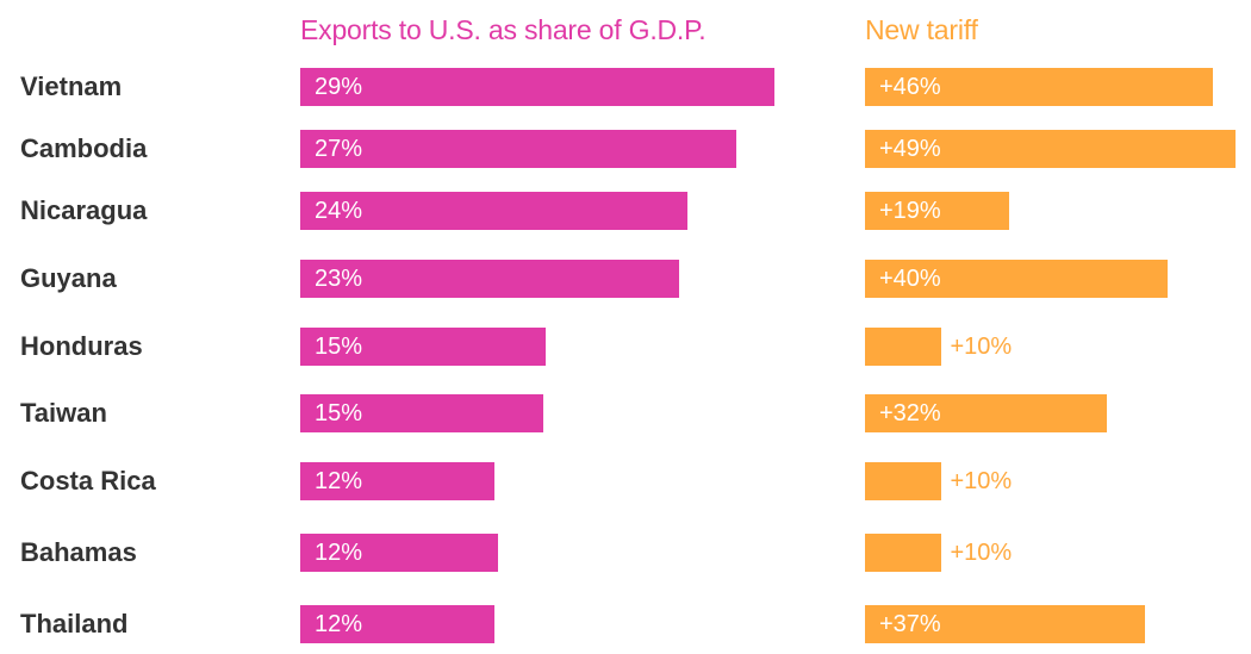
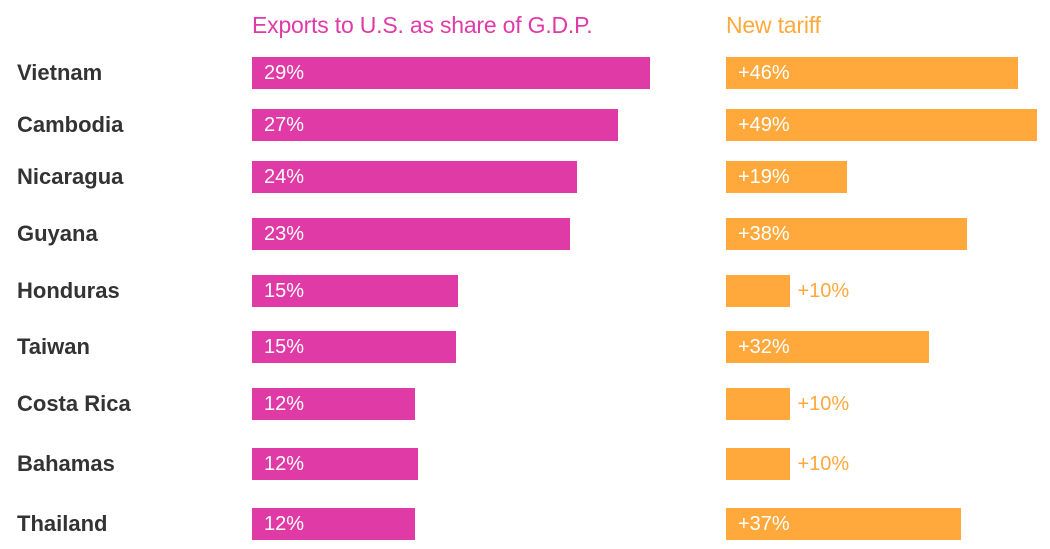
New tariff/Guyana: +40% -> +38%
